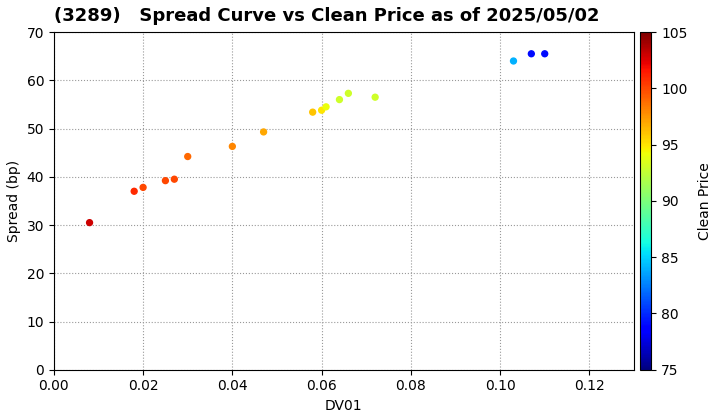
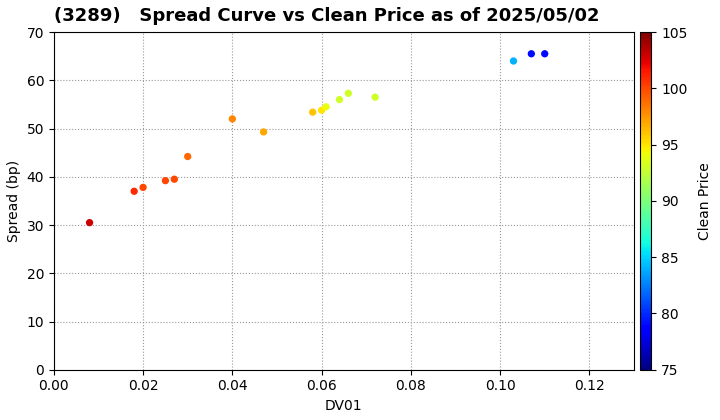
0.04: 46.3 -> 52.0
